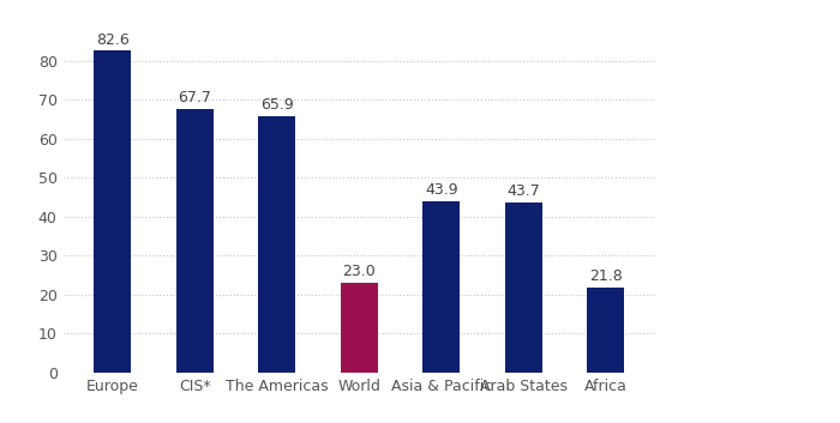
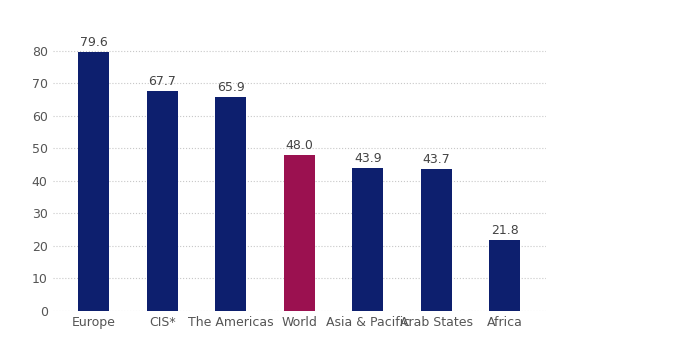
Europe: 82.6 -> 79.6
World: 23.0 -> 48.0
